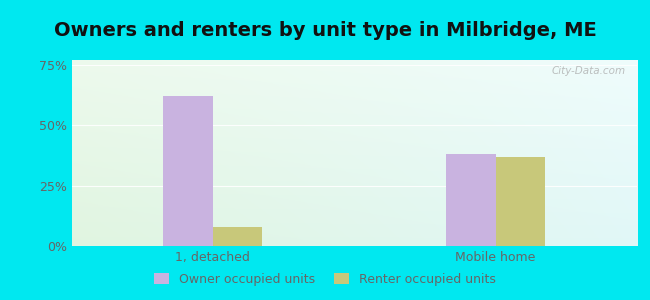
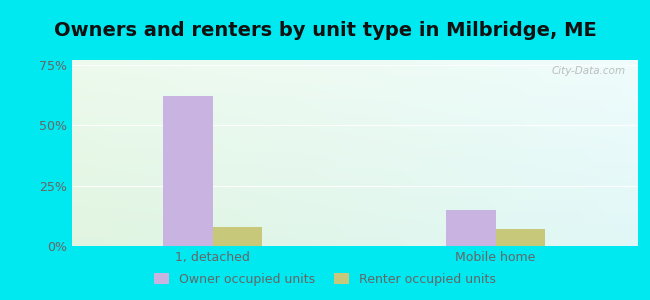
Owner occupied units/Mobile home: 38% -> 15%
Renter occupied units/Mobile home: 37% -> 7%
